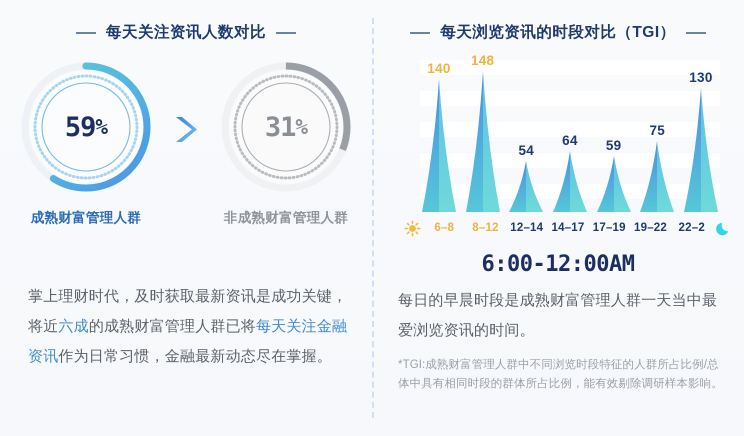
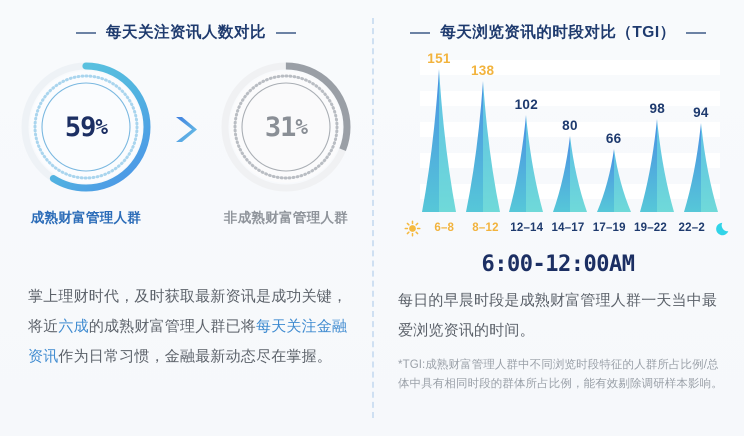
6–8: 140 -> 151
8–12: 148 -> 138
12–14: 54 -> 102
14–17: 64 -> 80
17–19: 59 -> 66
19–22: 75 -> 98
22–2: 130 -> 94
